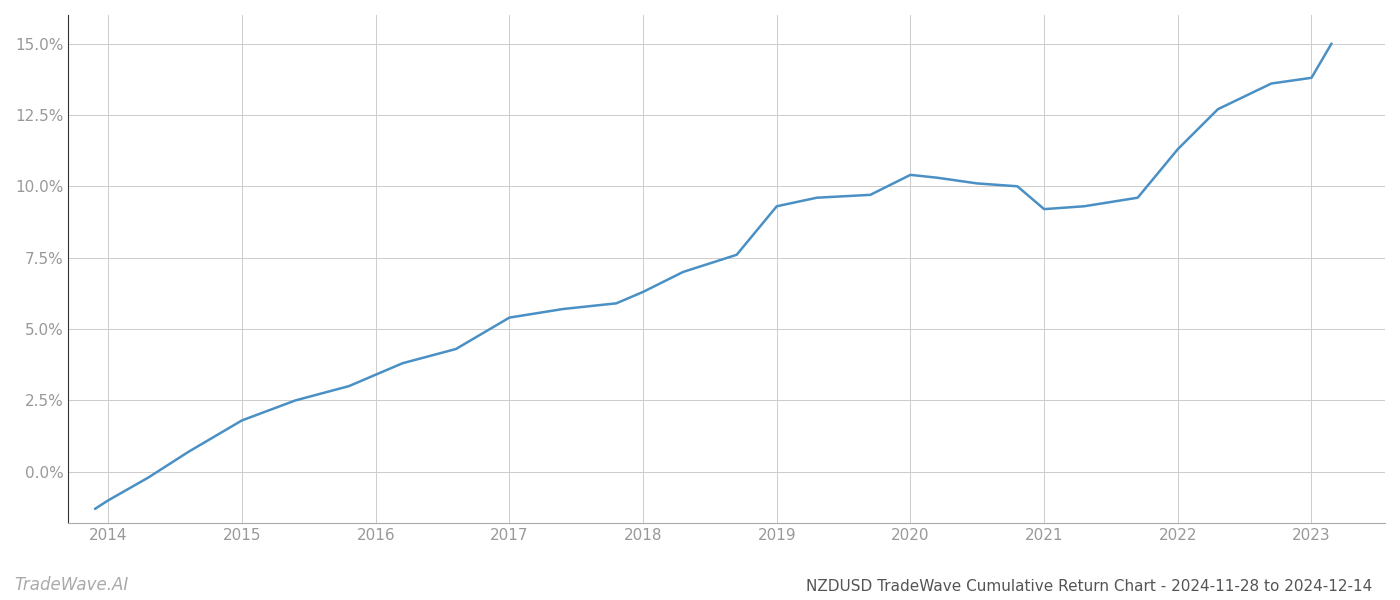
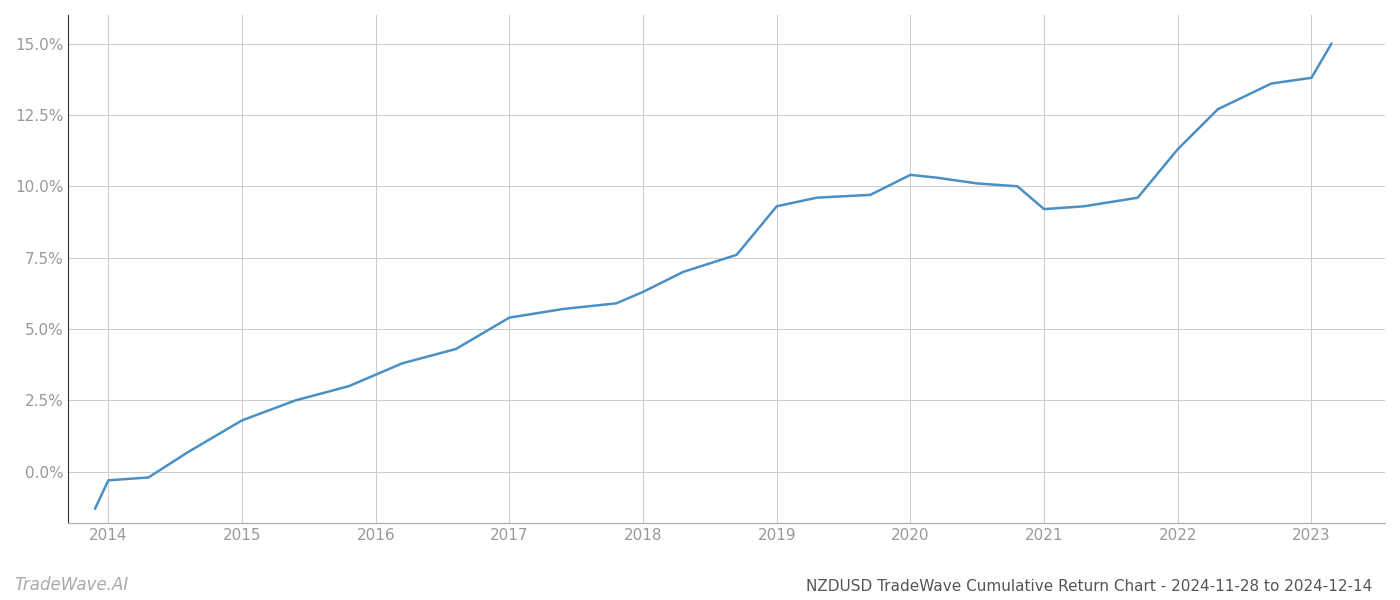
2014: -1.0% -> -0.3%
